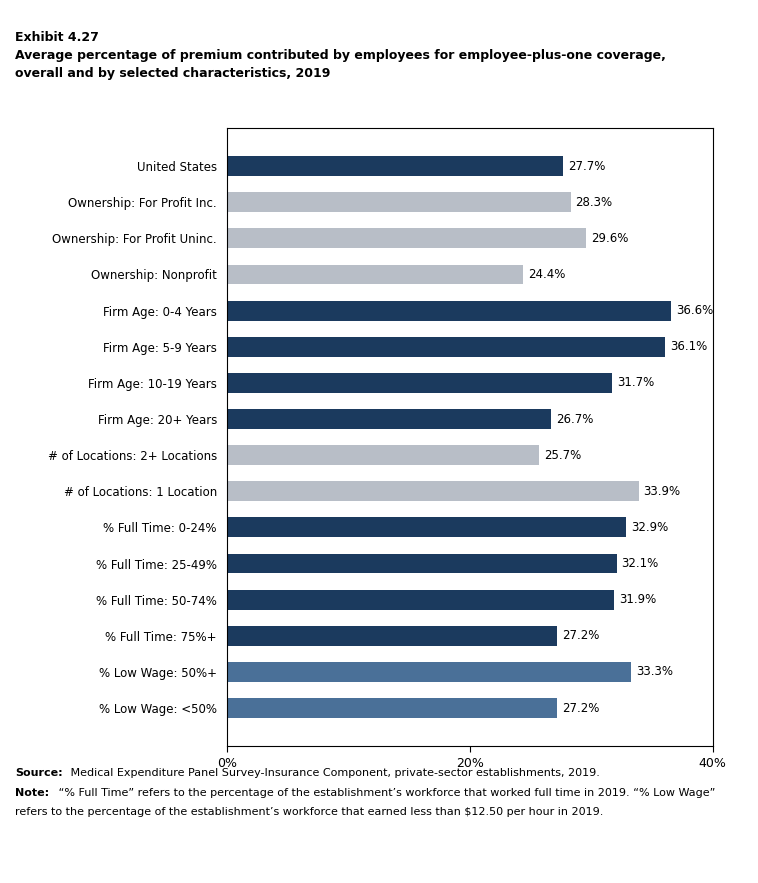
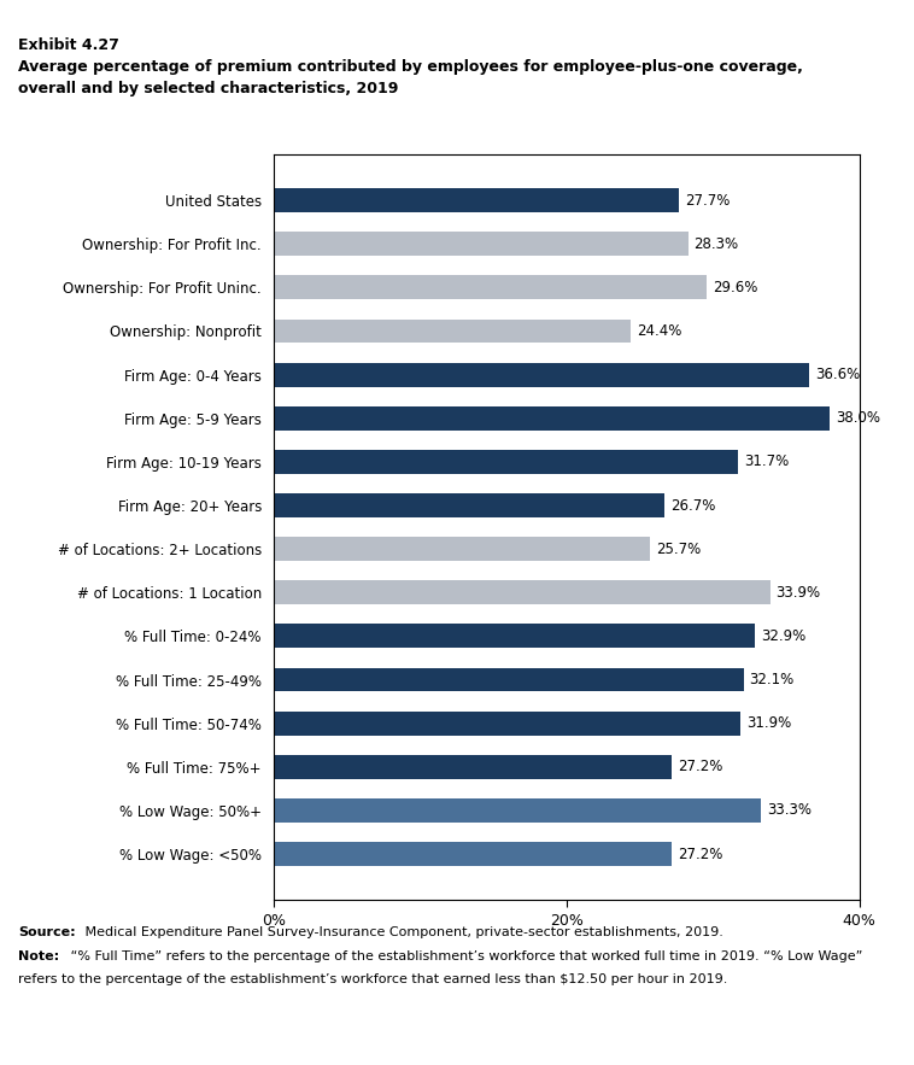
Firm Age: 5-9 Years: 36.1% -> 38.0%
